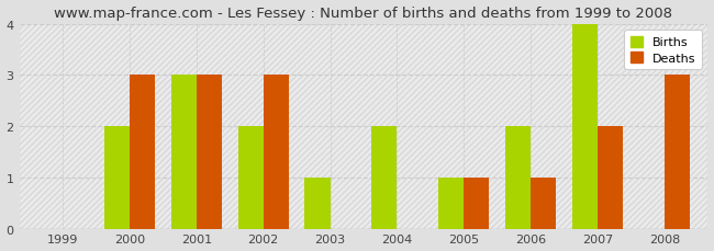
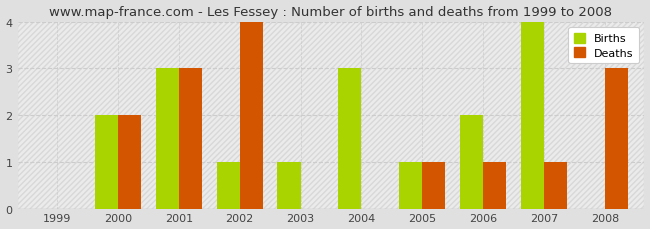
Deaths/2000: 3 -> 2
Births/2002: 2 -> 1
Deaths/2002: 3 -> 4
Births/2004: 2 -> 3
Deaths/2007: 2 -> 1
